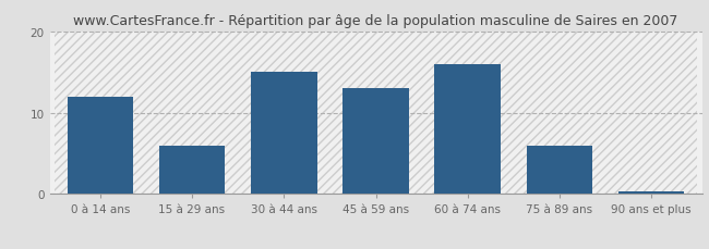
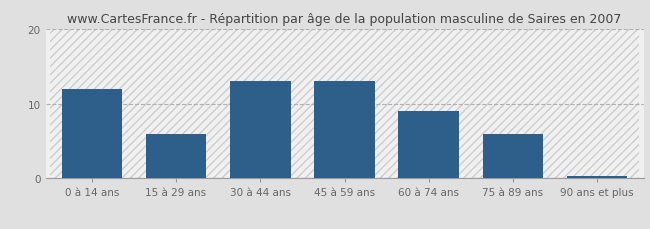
30 à 44 ans: 15.0 -> 13.0
60 à 74 ans: 16.0 -> 9.0
